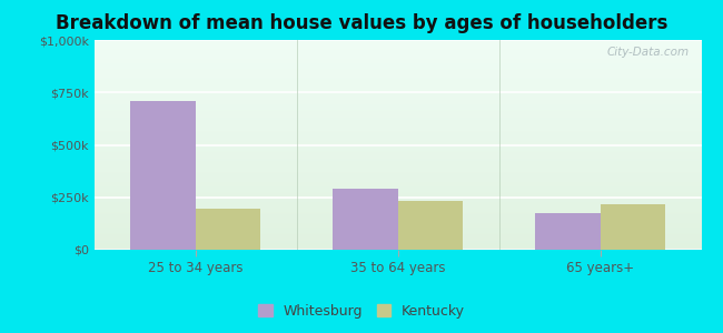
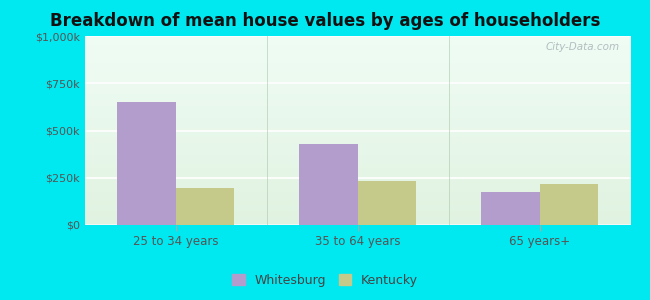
Whitesburg/25 to 34 years: $710k -> $650k
Whitesburg/35 to 64 years: $290k -> $430k
